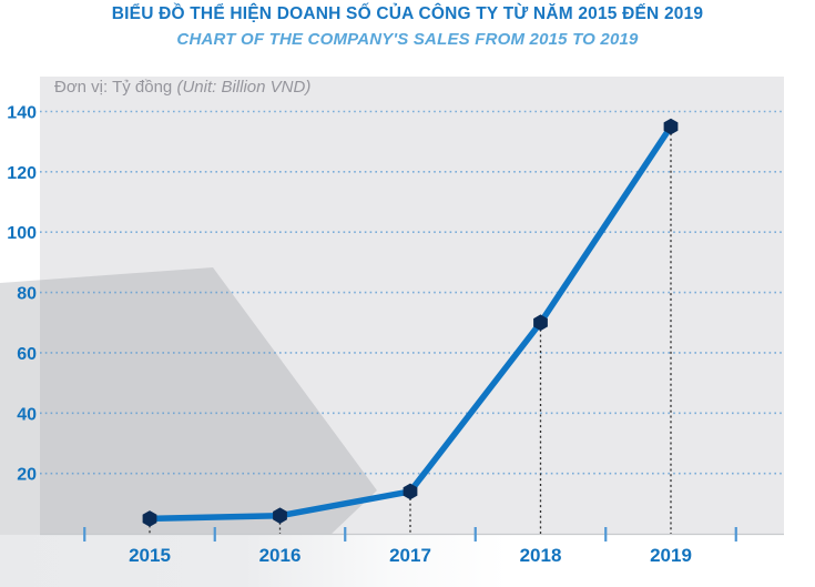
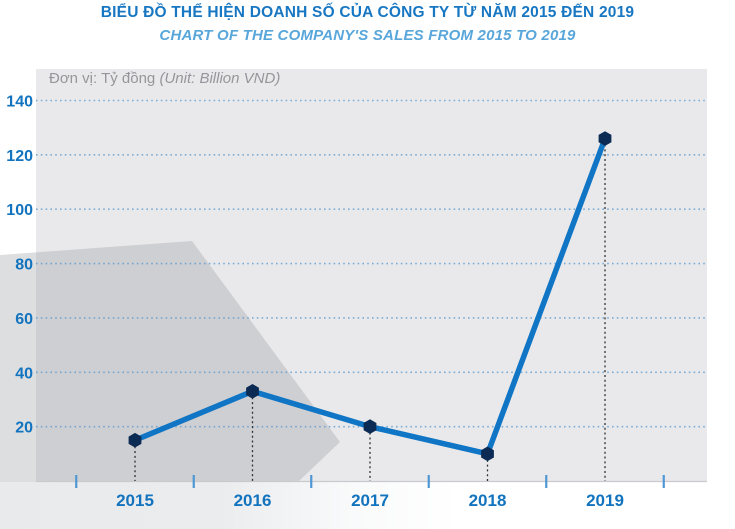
2015: 5 -> 15
2016: 6 -> 33
2017: 14 -> 20
2018: 70 -> 10
2019: 135 -> 126
